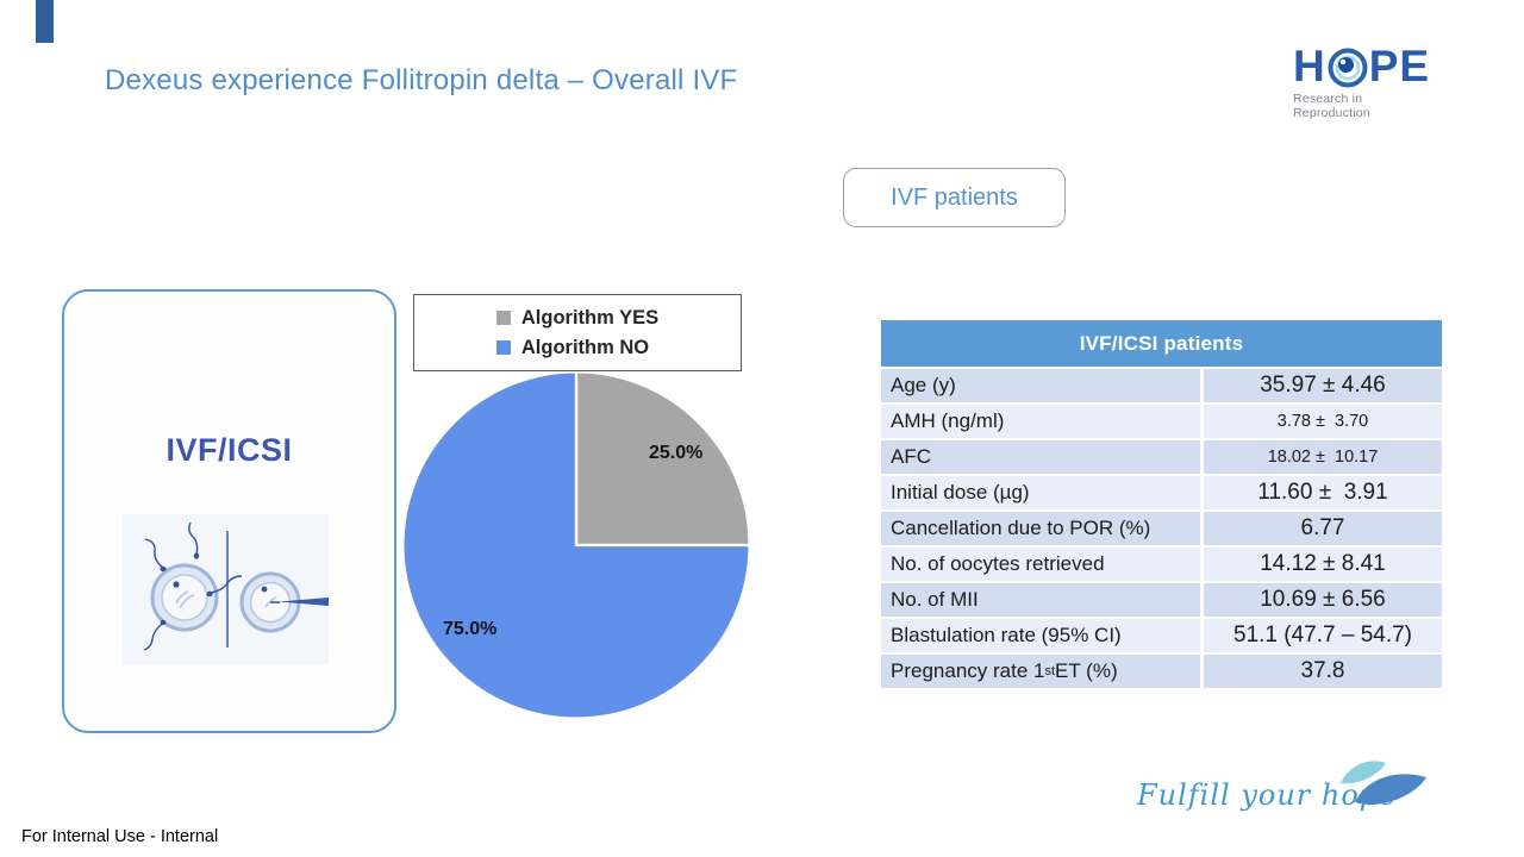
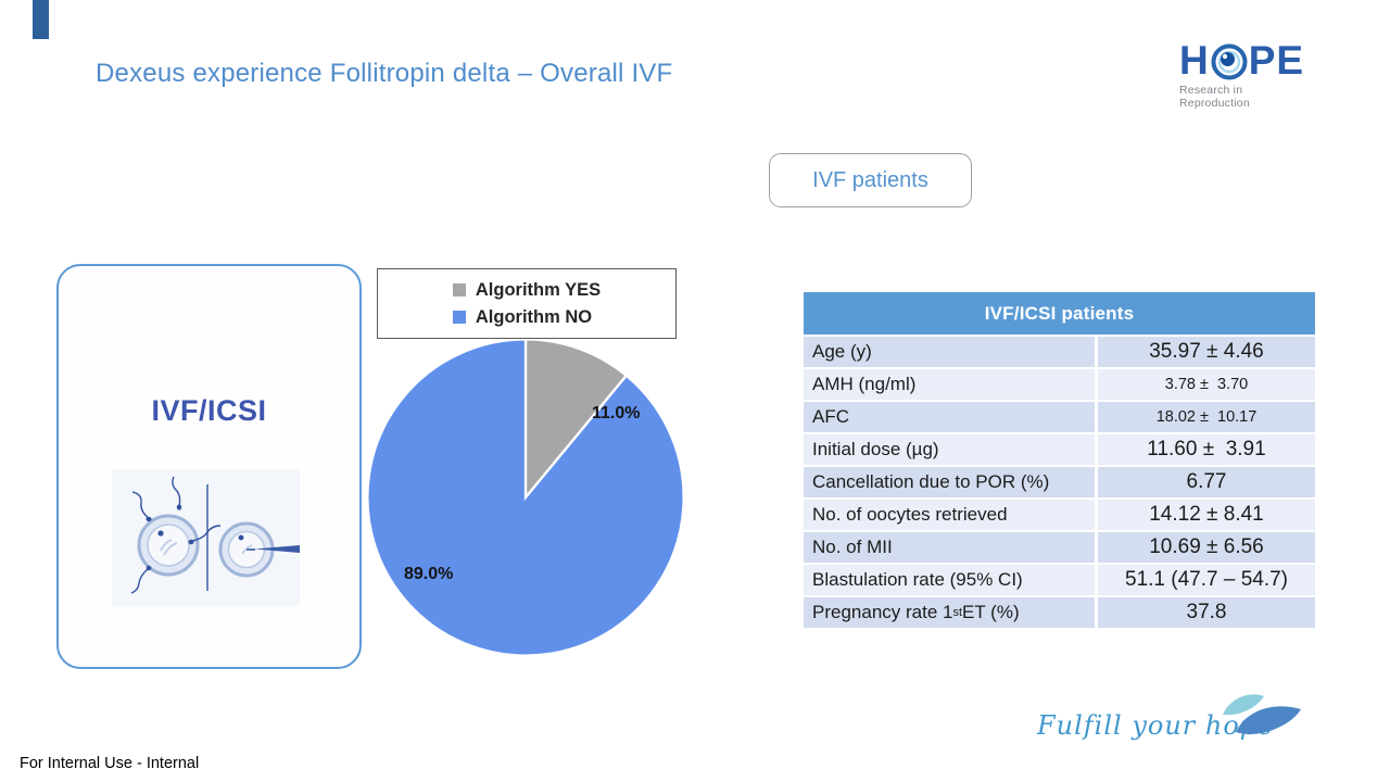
Algorithm YES: 25.0% -> 11.0%
Algorithm NO: 75.0% -> 89.0%
